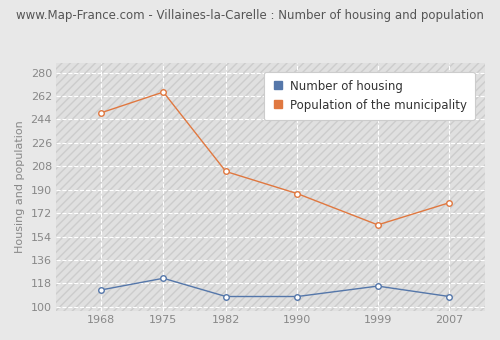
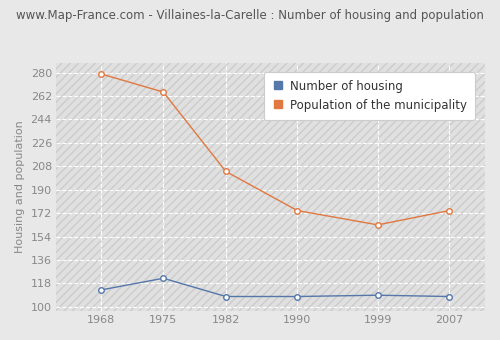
Population of the municipality/1968: 249 -> 279
Population of the municipality/1990: 187 -> 174
Number of housing/1999: 116 -> 109
Population of the municipality/2007: 180 -> 174
